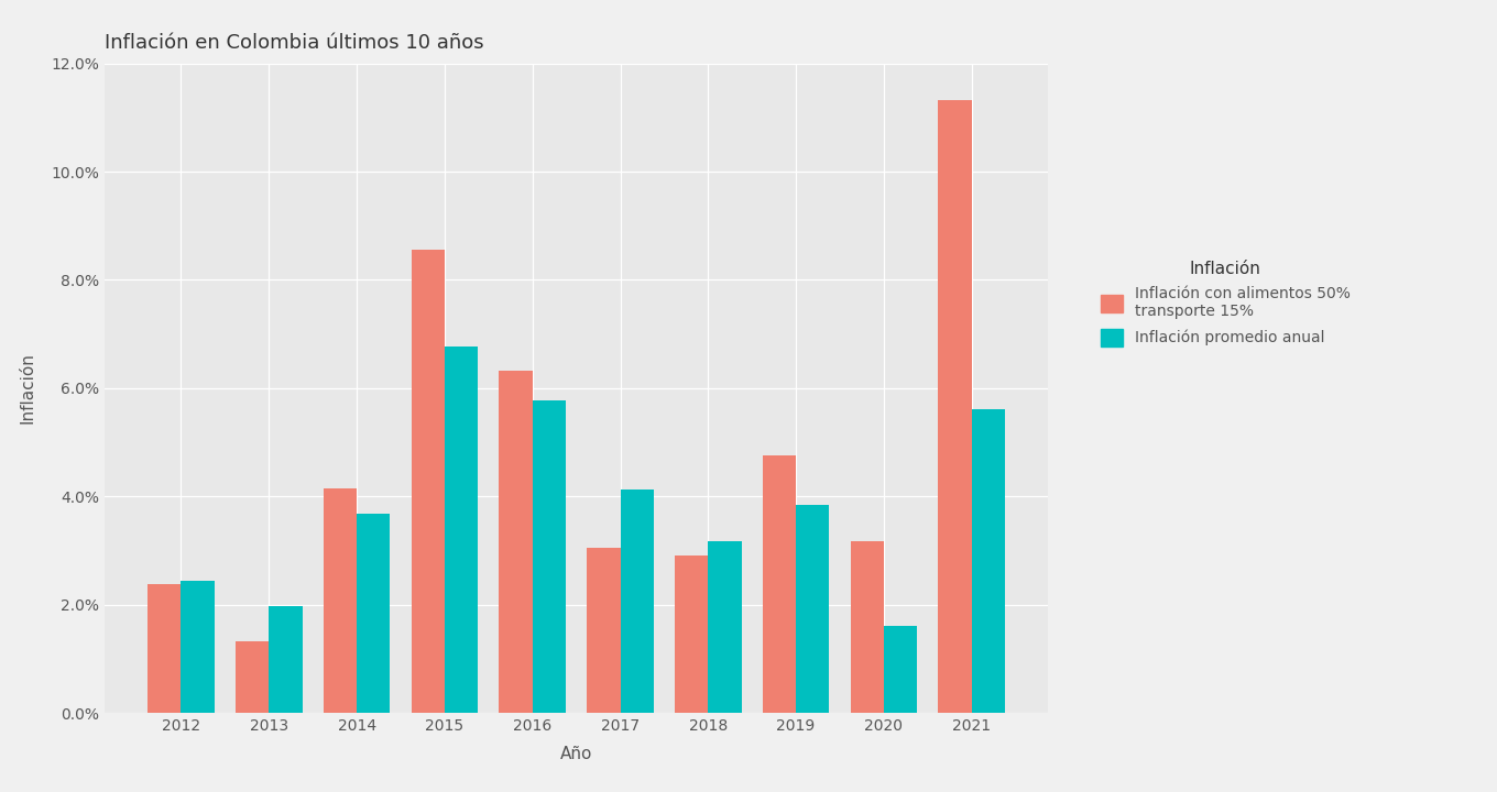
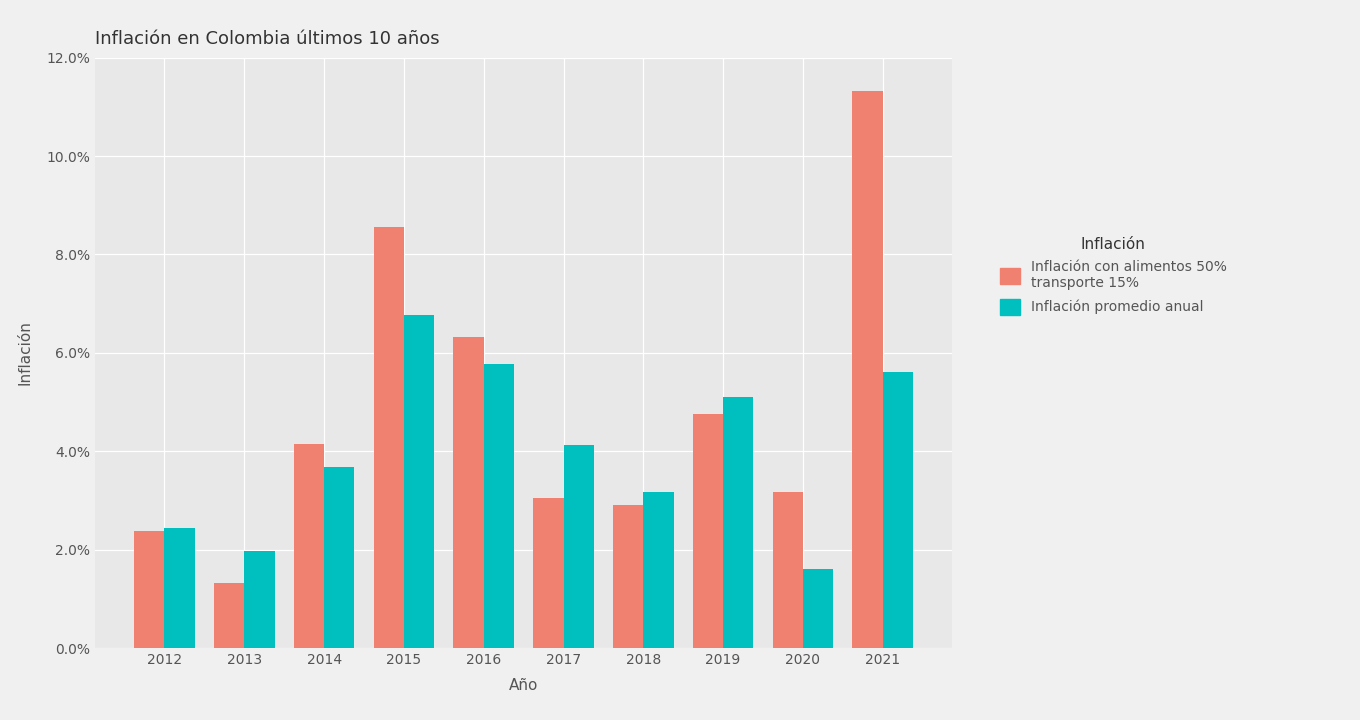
Inflación promedio anual/2019: 3.84% -> 5.10%
